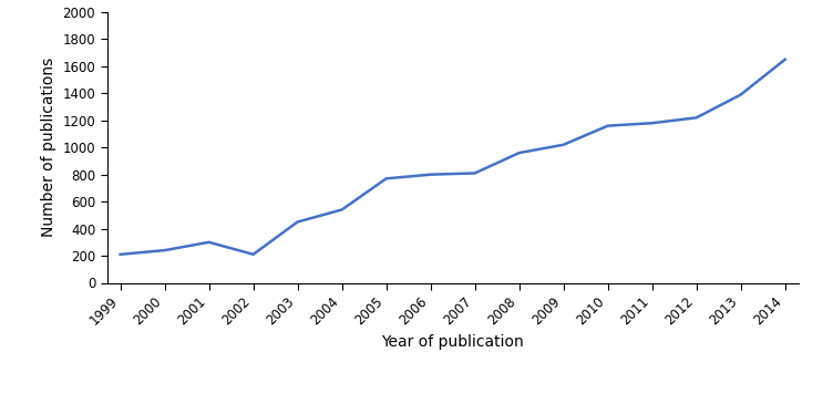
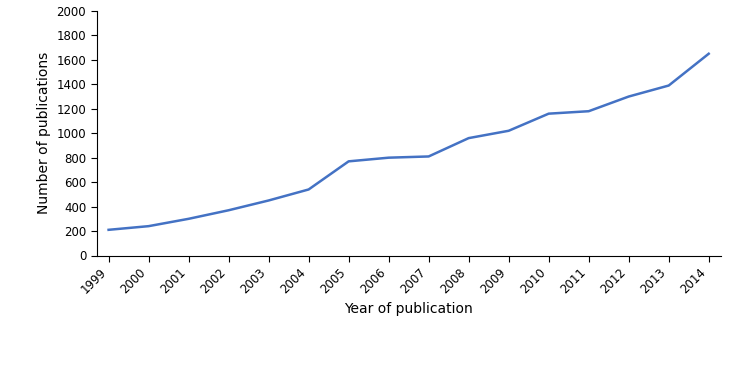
2002: 210 -> 370
2012: 1220 -> 1300
